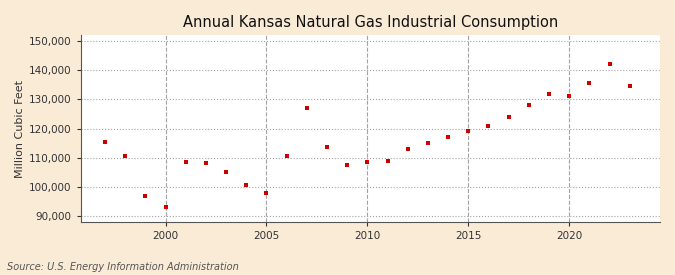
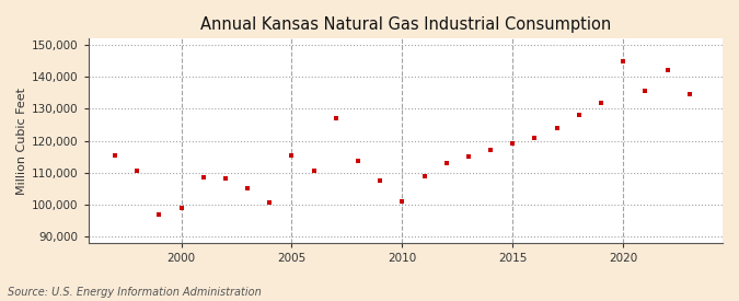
2000: 93,000 -> 99,000
2005: 98,000 -> 115,500
2010: 108,500 -> 101,000
2020: 131,000 -> 145,000
